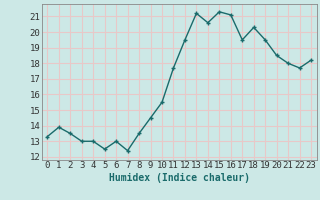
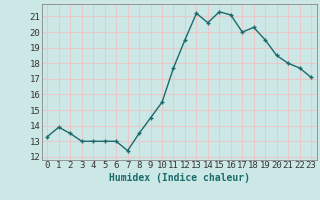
5: 12.5 -> 13.0
17: 19.5 -> 20.0
23: 18.2 -> 17.1
